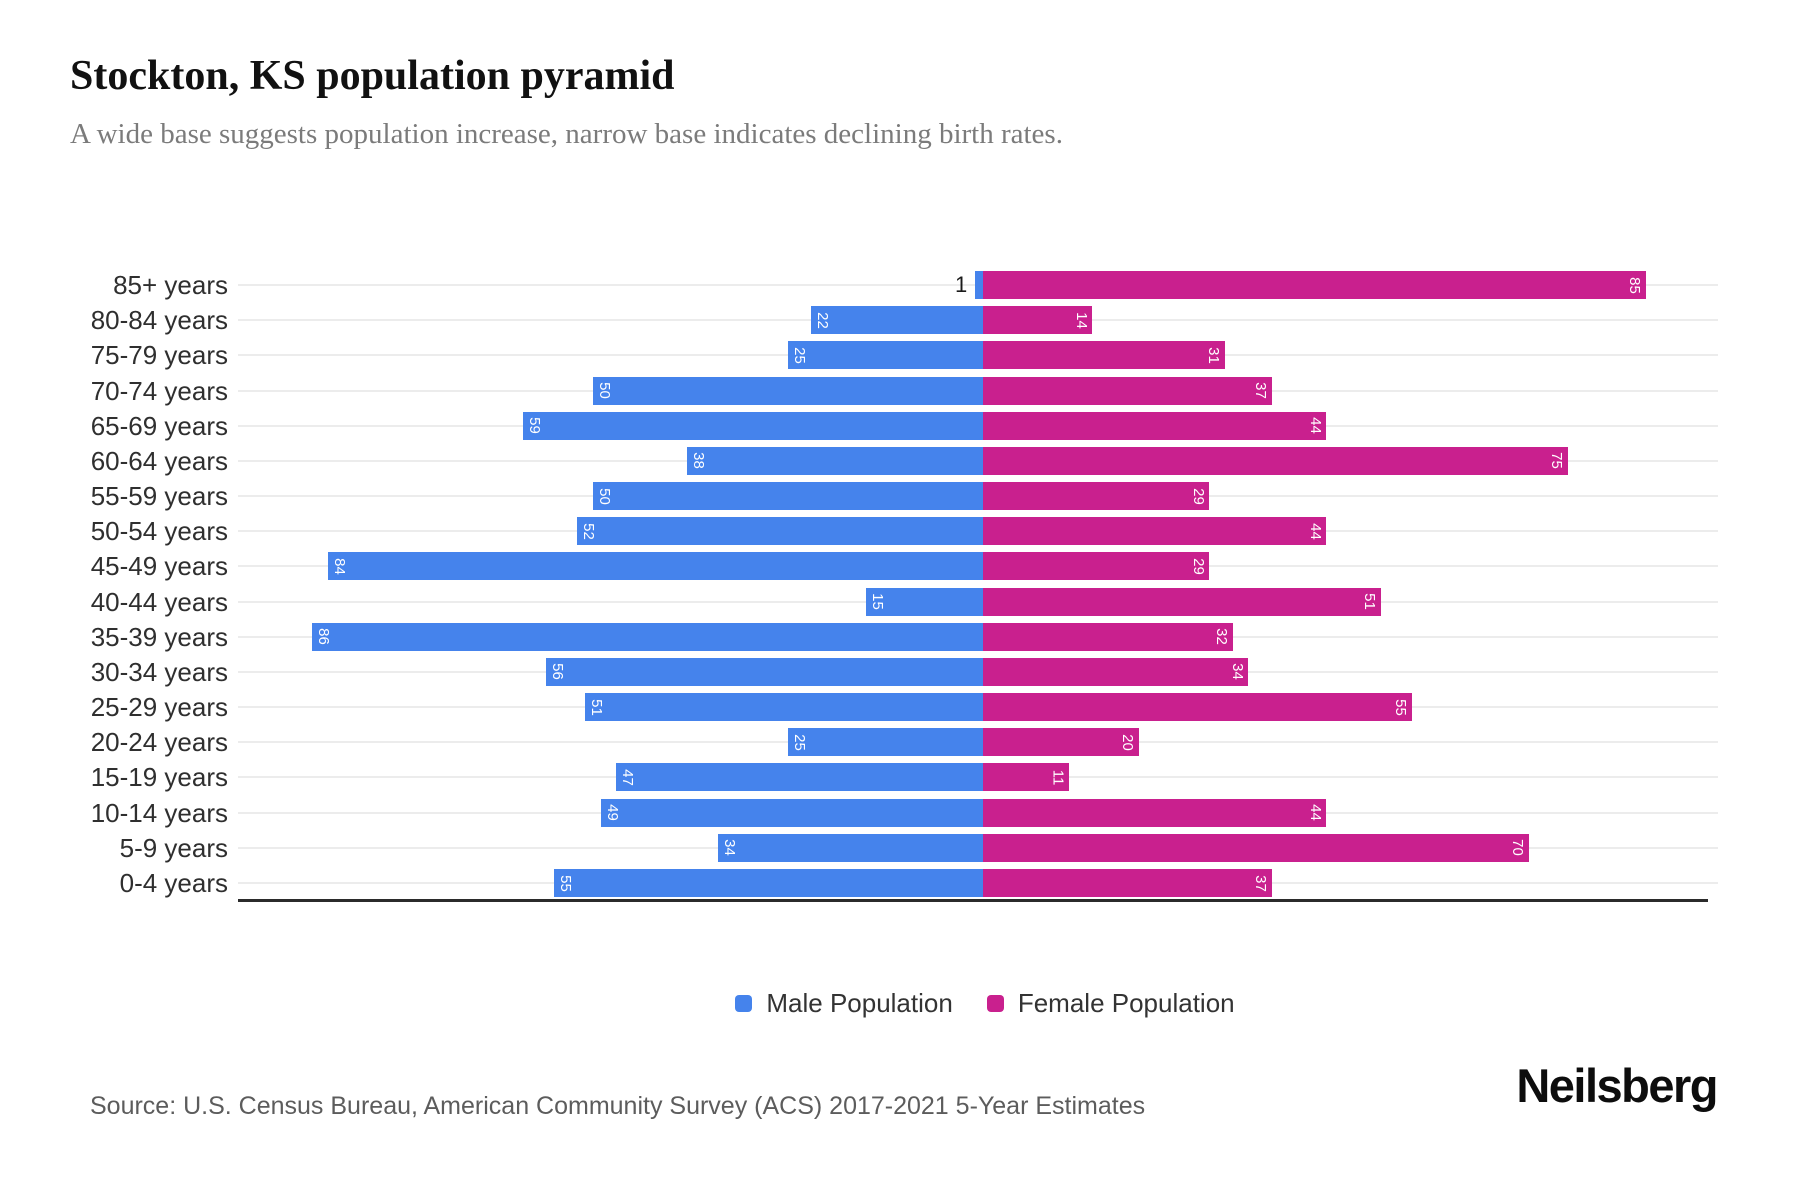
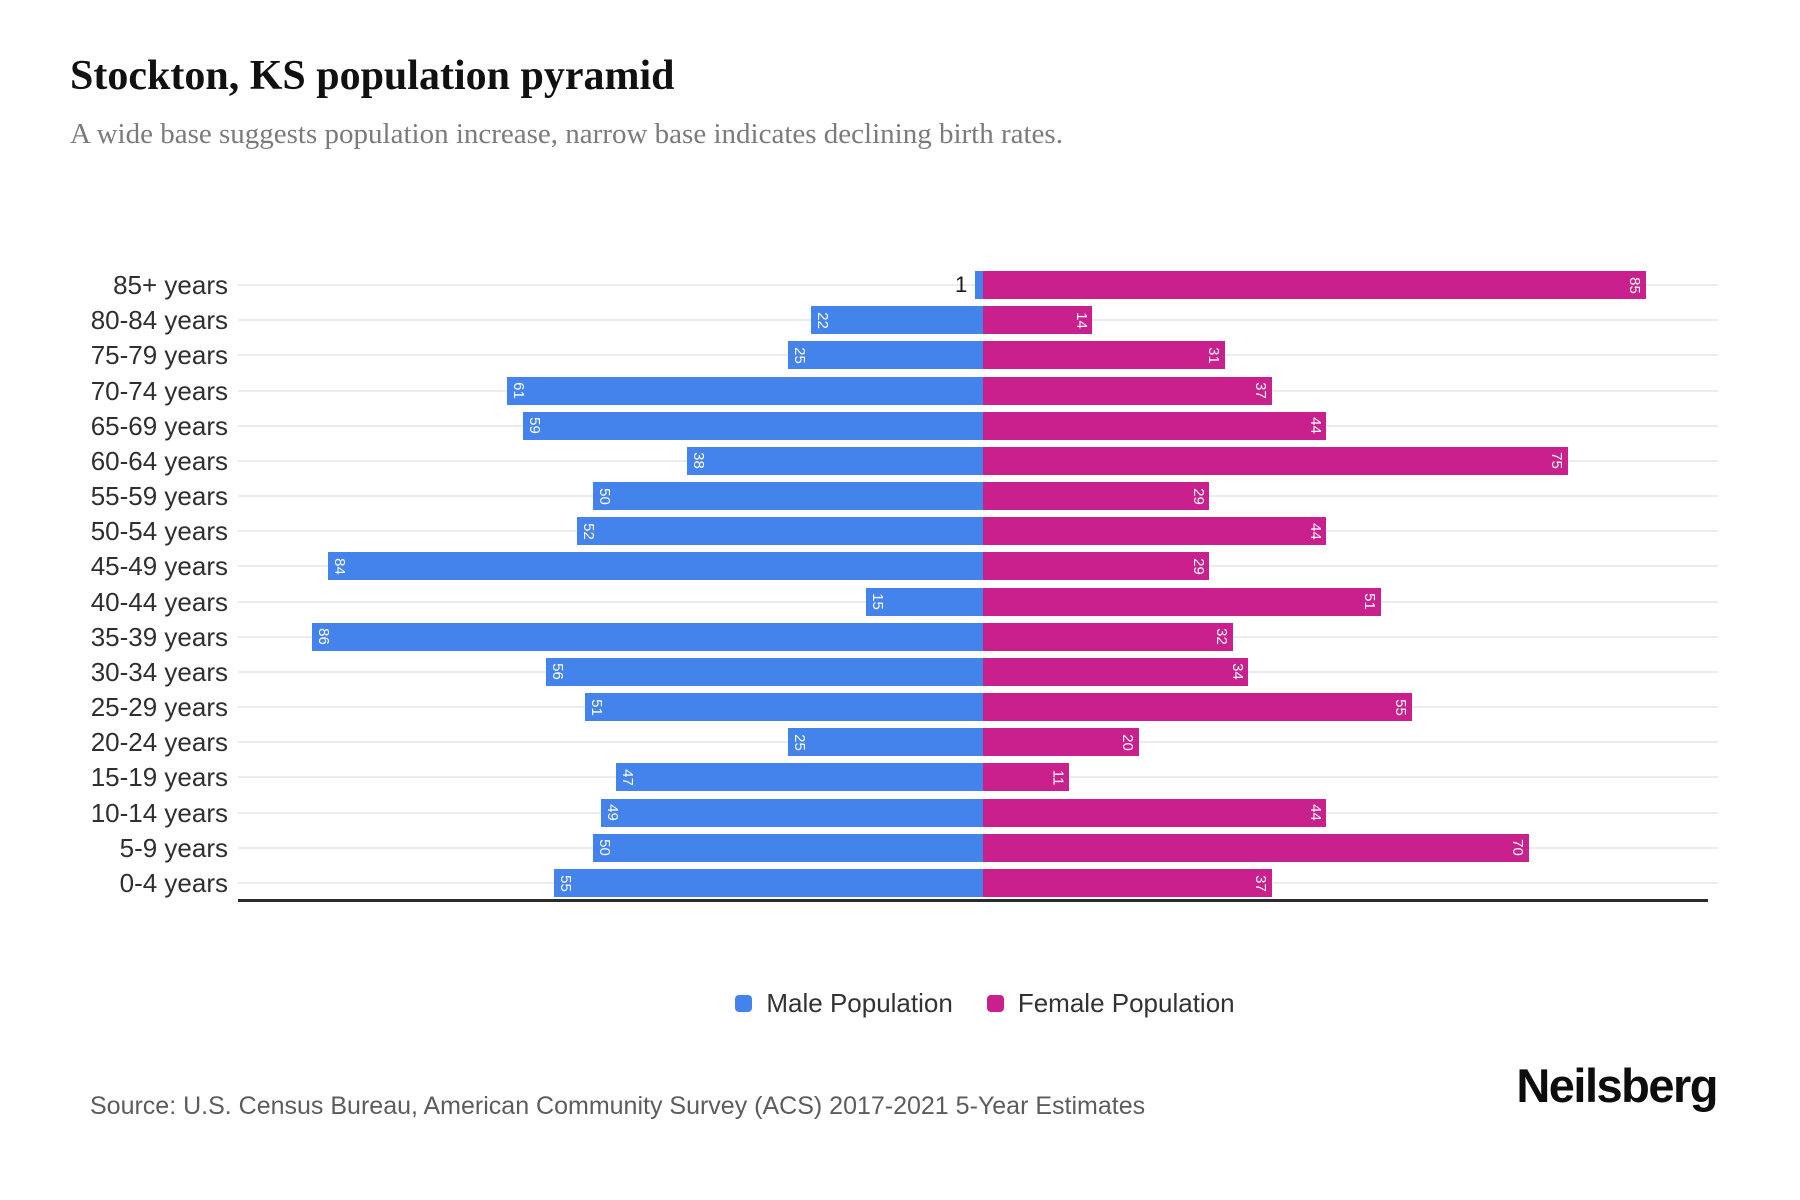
Male Population/70-74 years: 50 -> 61
Male Population/5-9 years: 34 -> 50
